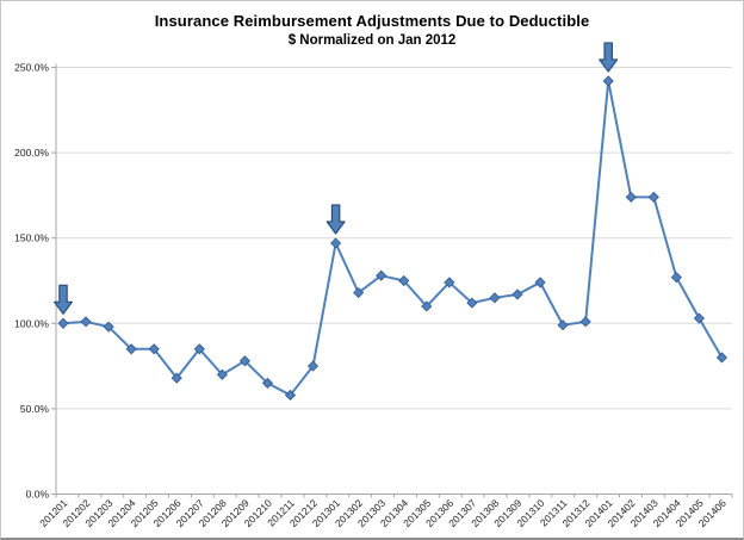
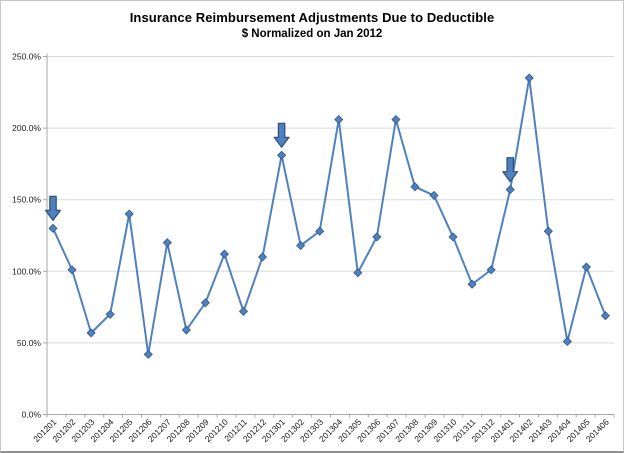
201201: 100% -> 130%
201203: 98% -> 57%
201204: 85% -> 70%
201205: 85% -> 140%
201206: 68% -> 42%
201207: 85% -> 120%
201208: 70% -> 59%
201210: 65% -> 112%
201211: 58% -> 72%
201212: 75% -> 110%
201301: 147% -> 181%
201304: 125% -> 206%
201305: 110% -> 99%
201307: 112% -> 206%
201308: 115% -> 159%
201309: 117% -> 153%
201311: 99% -> 91%
201401: 242% -> 157%
201402: 174% -> 235%
201403: 174% -> 128%
201404: 127% -> 51%
201406: 80% -> 69%
